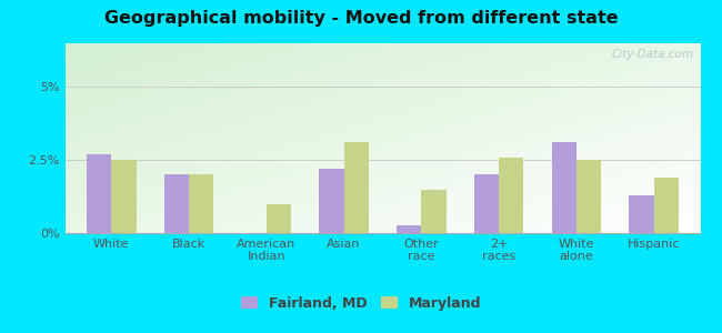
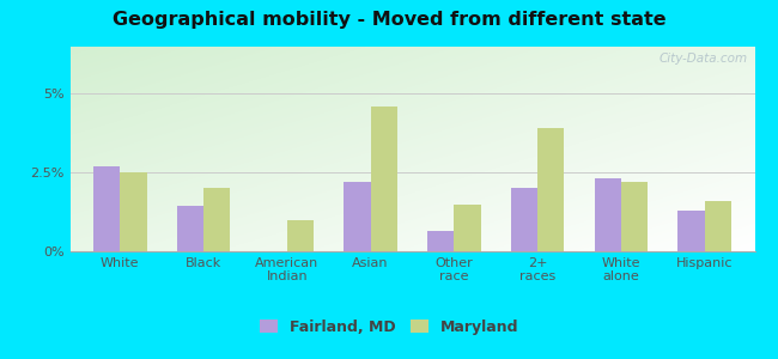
Fairland, MD/Black: 2.00% -> 1.45%
Maryland/Asian: 3.1% -> 4.6%
Fairland, MD/Other race: 0.25% -> 0.65%
Maryland/2+ races: 2.6% -> 3.9%
Fairland, MD/White alone: 3.10% -> 2.30%
Maryland/White alone: 2.5% -> 2.2%
Maryland/Hispanic: 1.9% -> 1.6%
